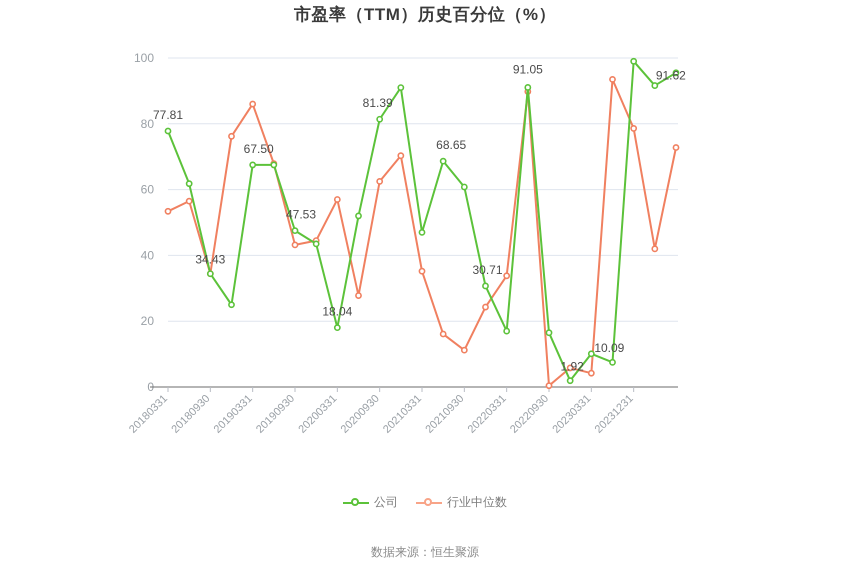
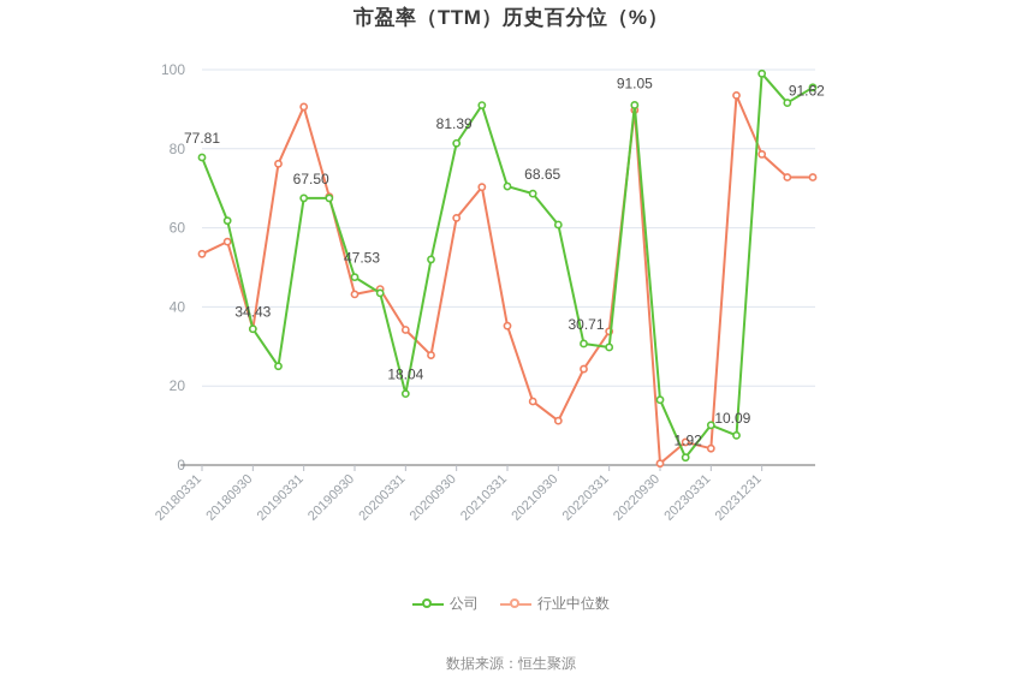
行业中位数/20190331: 86 -> 91
行业中位数/20200331: 57 -> 34
公司/20210331: 47 -> 70
公司/20220331: 17 -> 30
行业中位数/20231231: 42 -> 73
